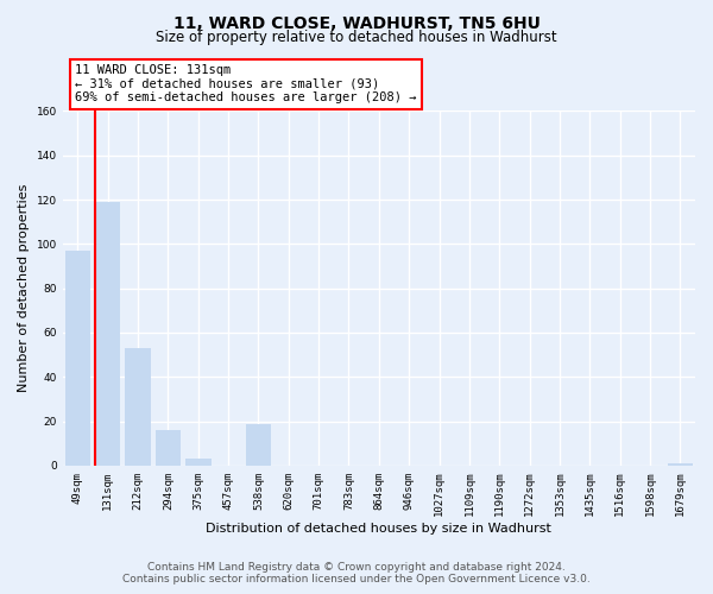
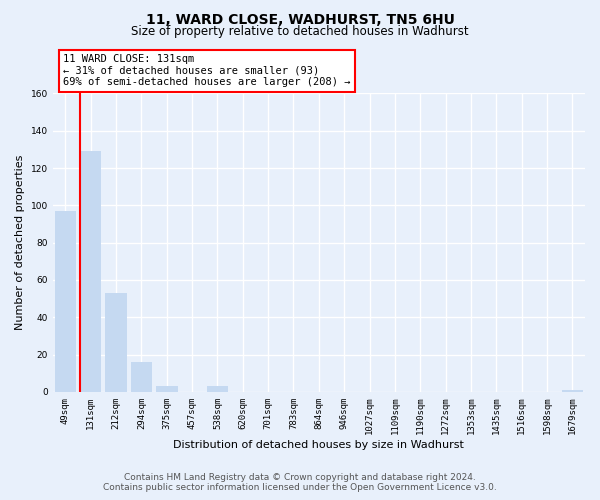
131sqm: 119 -> 129
538sqm: 19 -> 3
